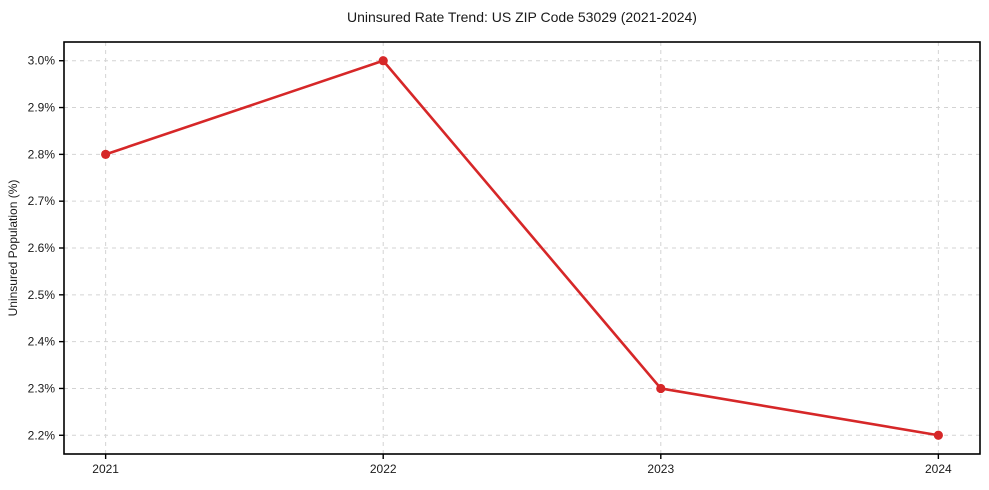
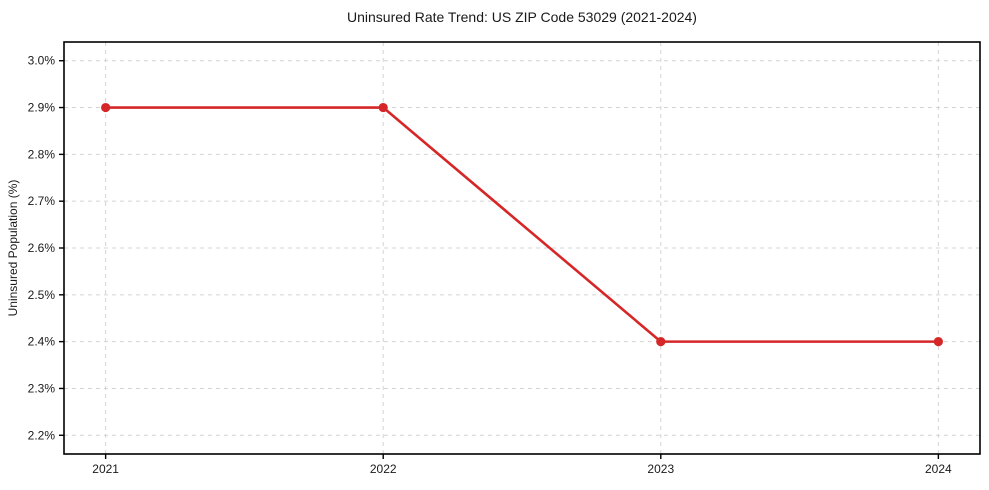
2021: 2.8% -> 2.9%
2022: 3.0% -> 2.9%
2023: 2.3% -> 2.4%
2024: 2.2% -> 2.4%
